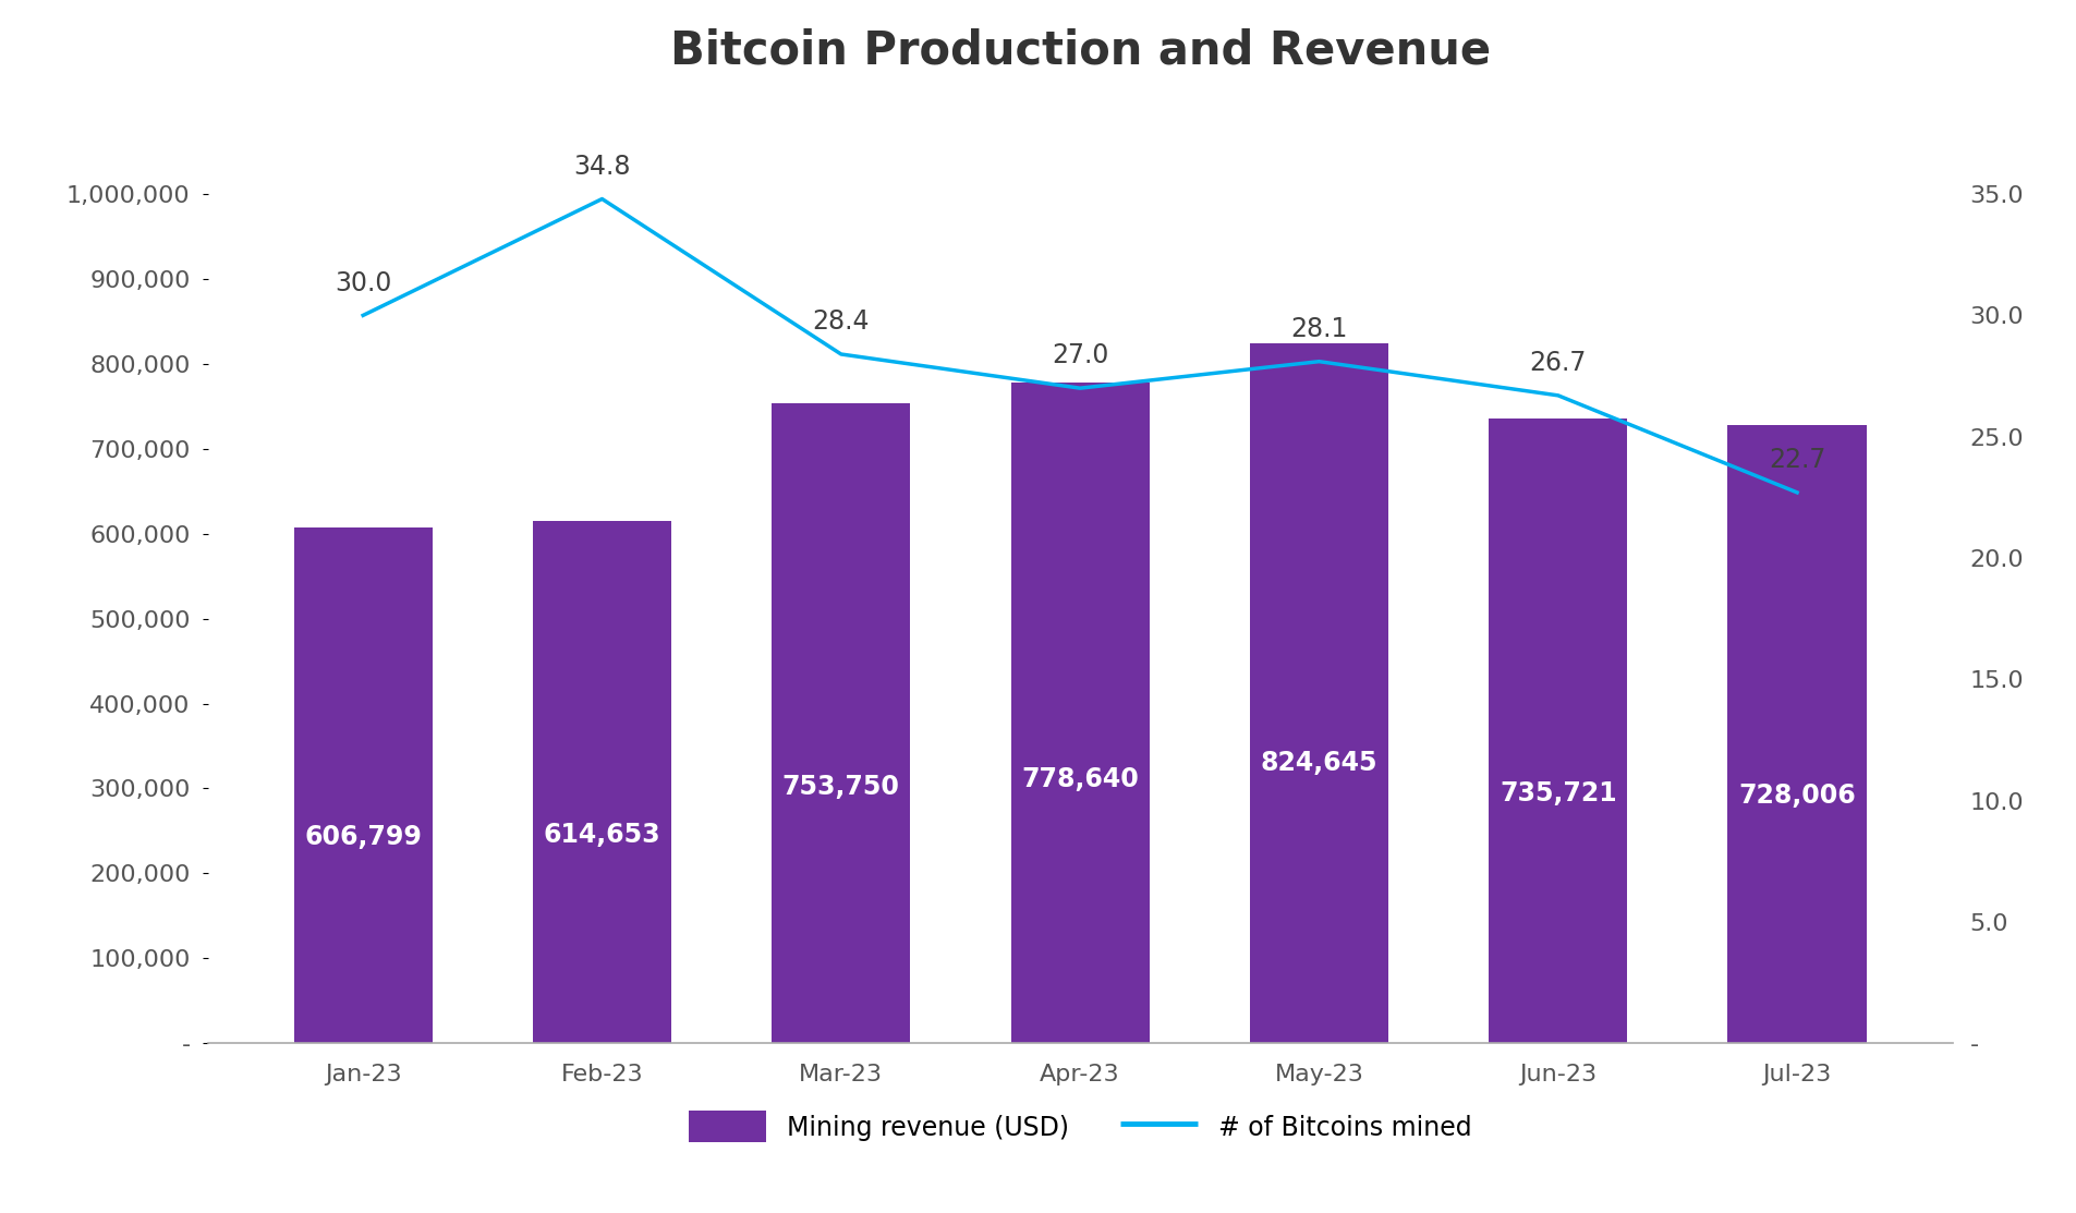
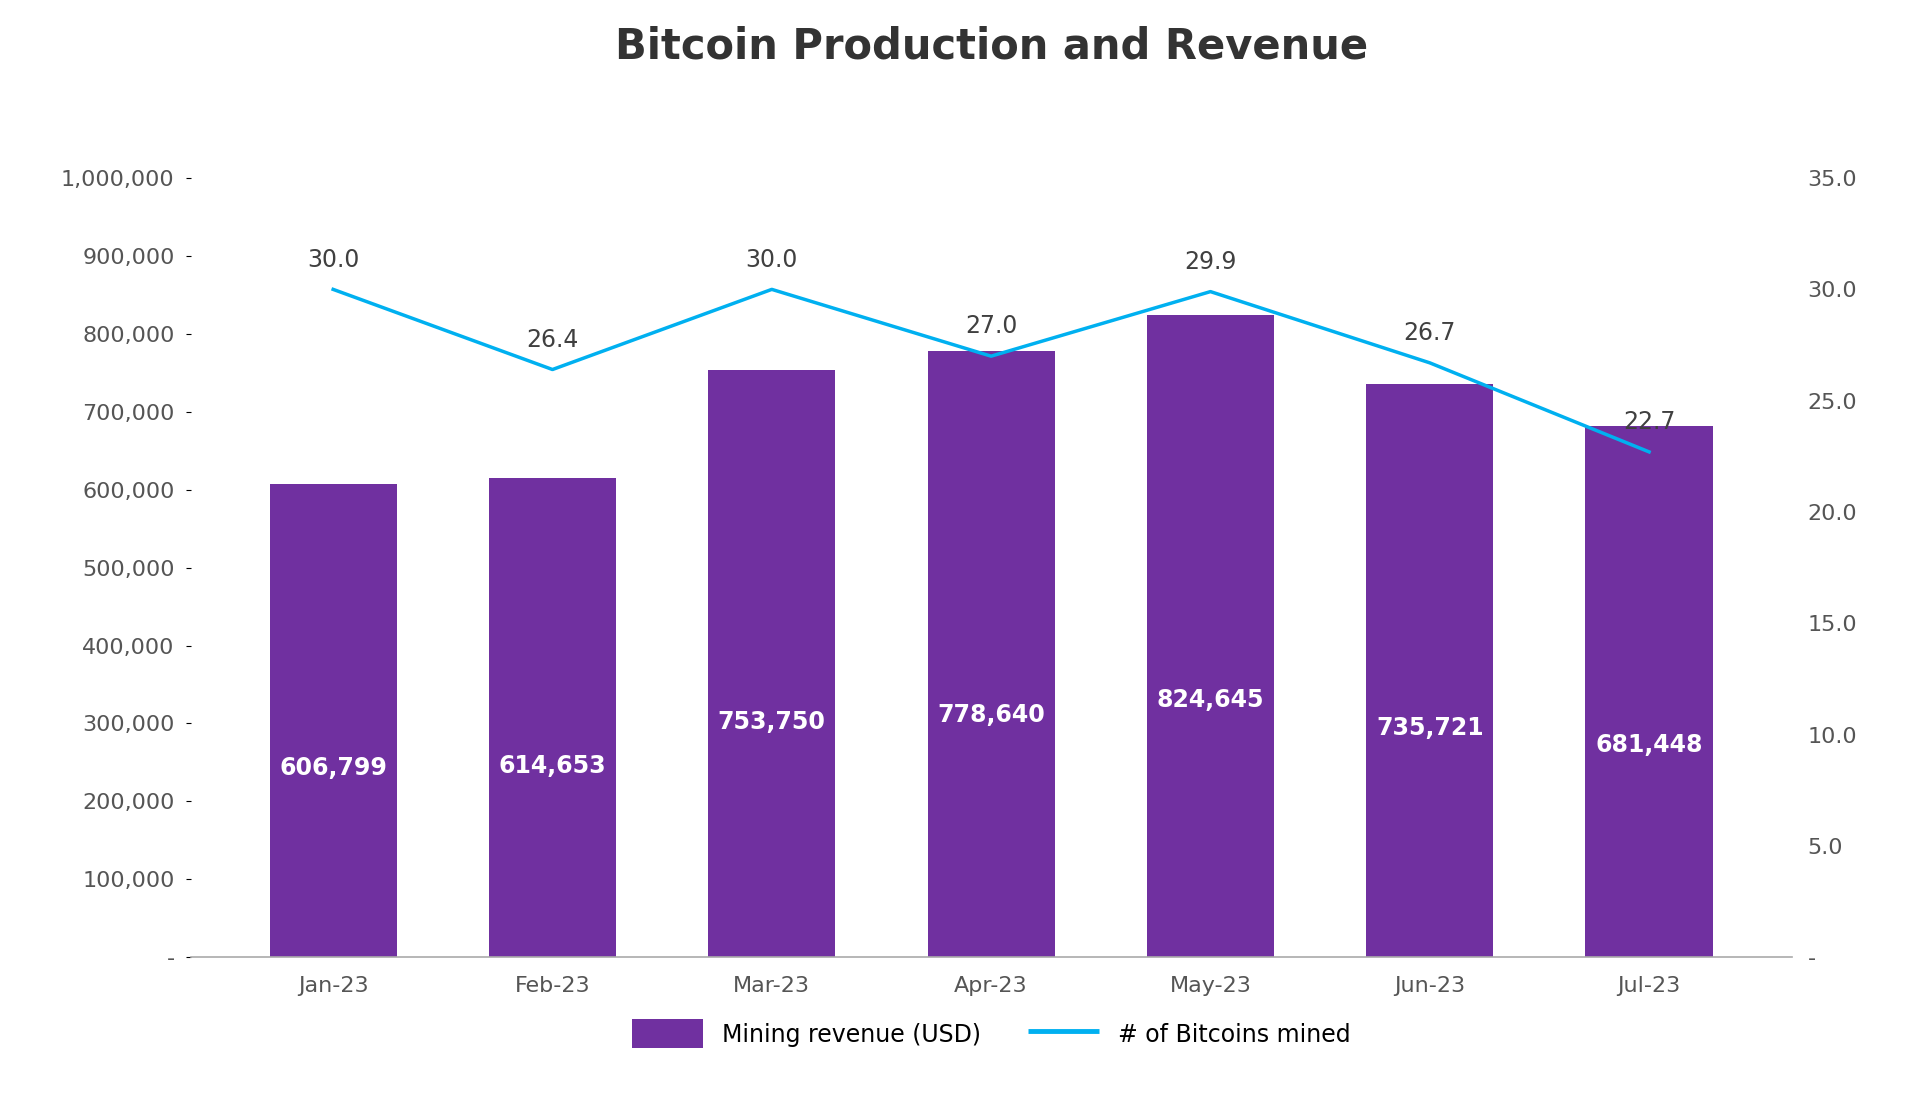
# of Bitcoins mined/Feb-23: 34.8 -> 26.4
# of Bitcoins mined/Mar-23: 28.4 -> 30.0
# of Bitcoins mined/May-23: 28.1 -> 29.9
Mining revenue (USD)/Jul-23: 728,006 -> 681,448
